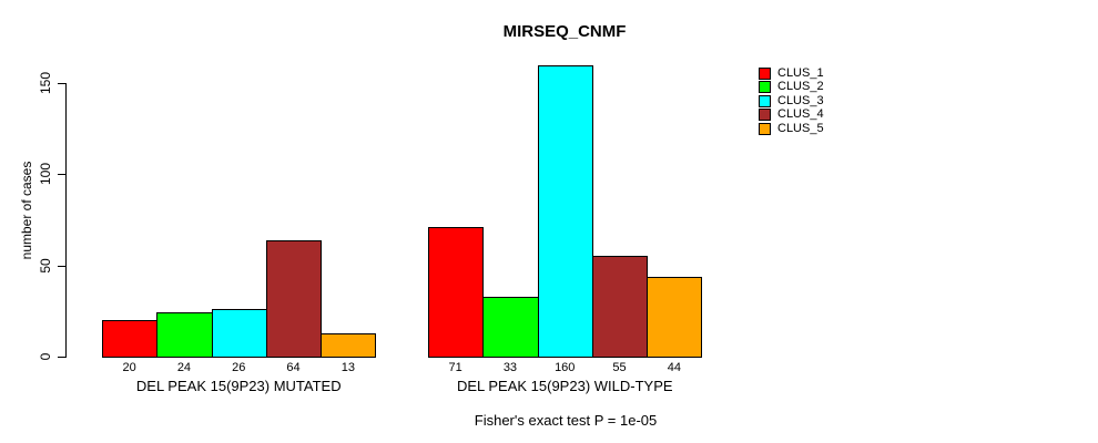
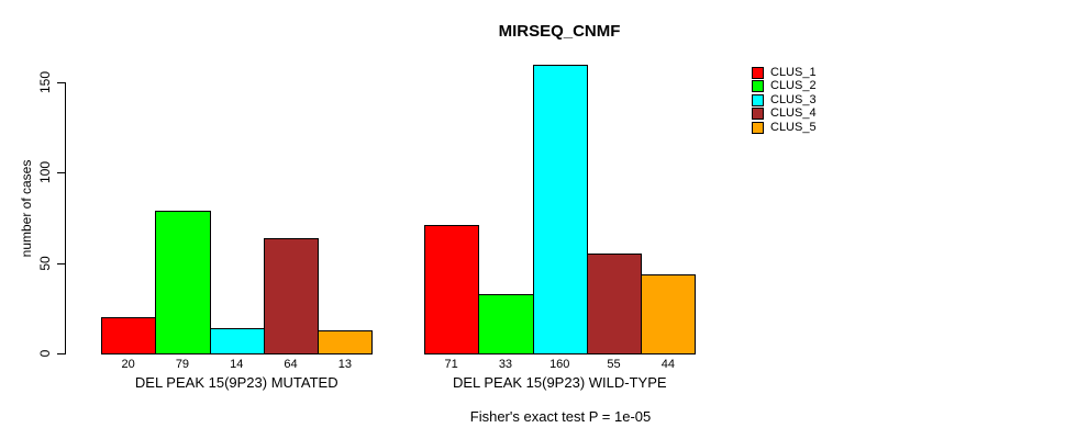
CLUS_2/DEL PEAK 15(9P23) MUTATED: 24 -> 79
CLUS_3/DEL PEAK 15(9P23) MUTATED: 26 -> 14
